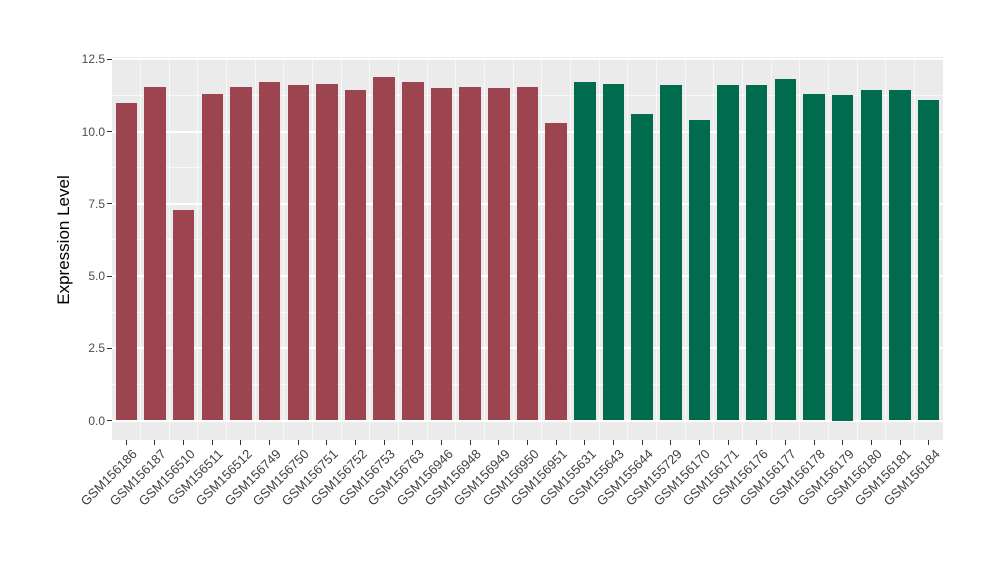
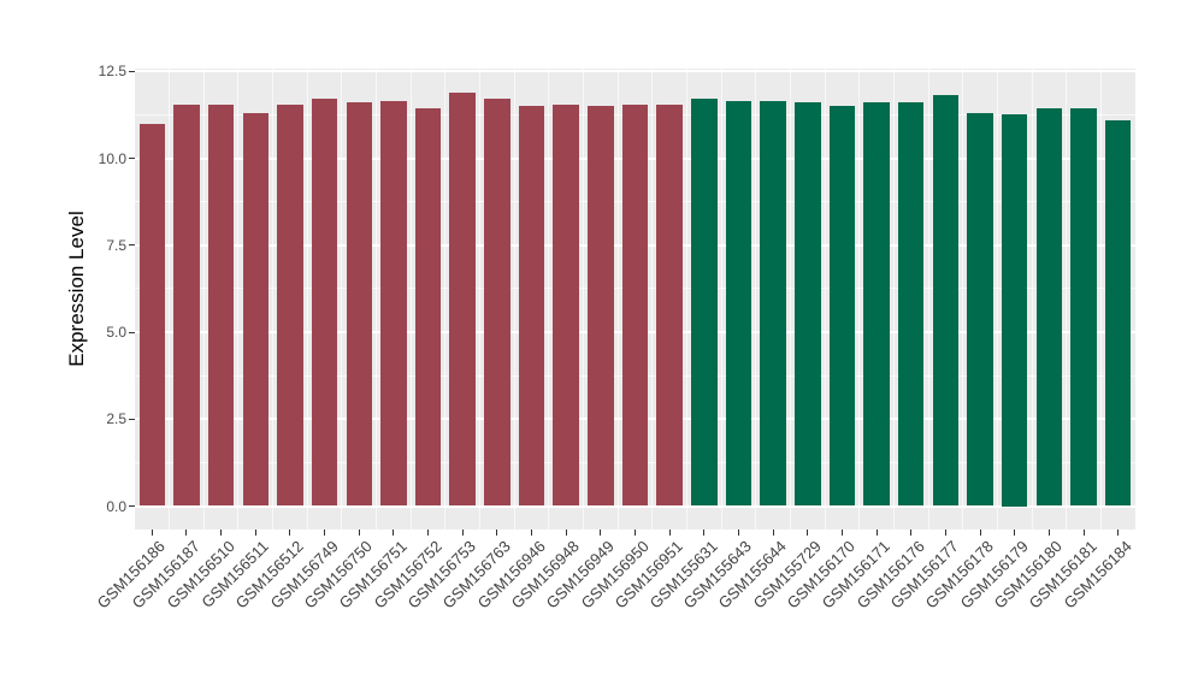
GSM156510: 7.3 -> 11.6
GSM156951: 10.3 -> 11.6
GSM155644: 10.6 -> 11.7
GSM156170: 10.4 -> 11.5
